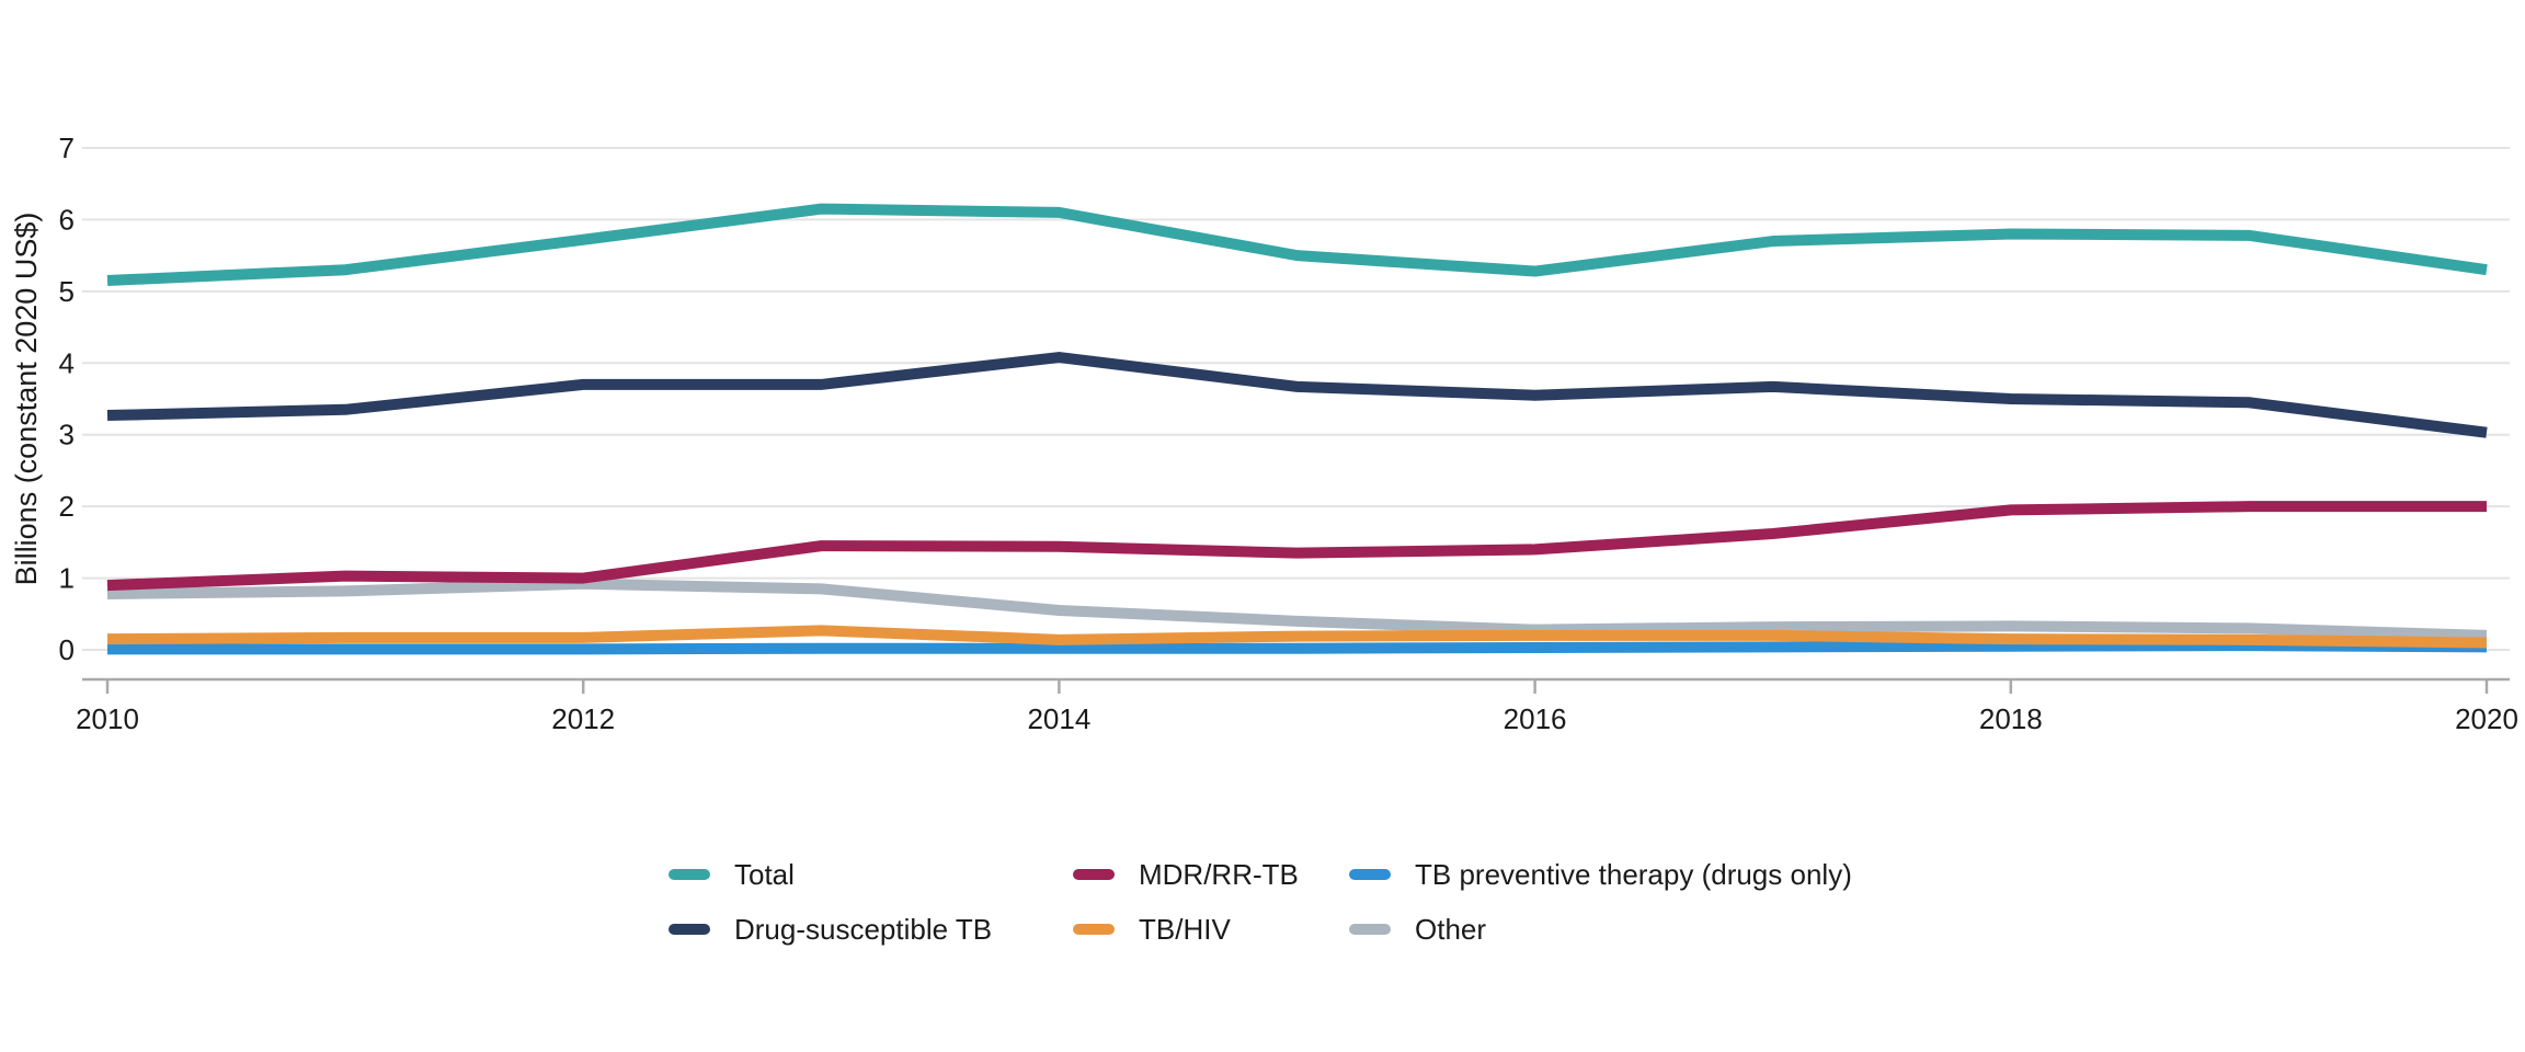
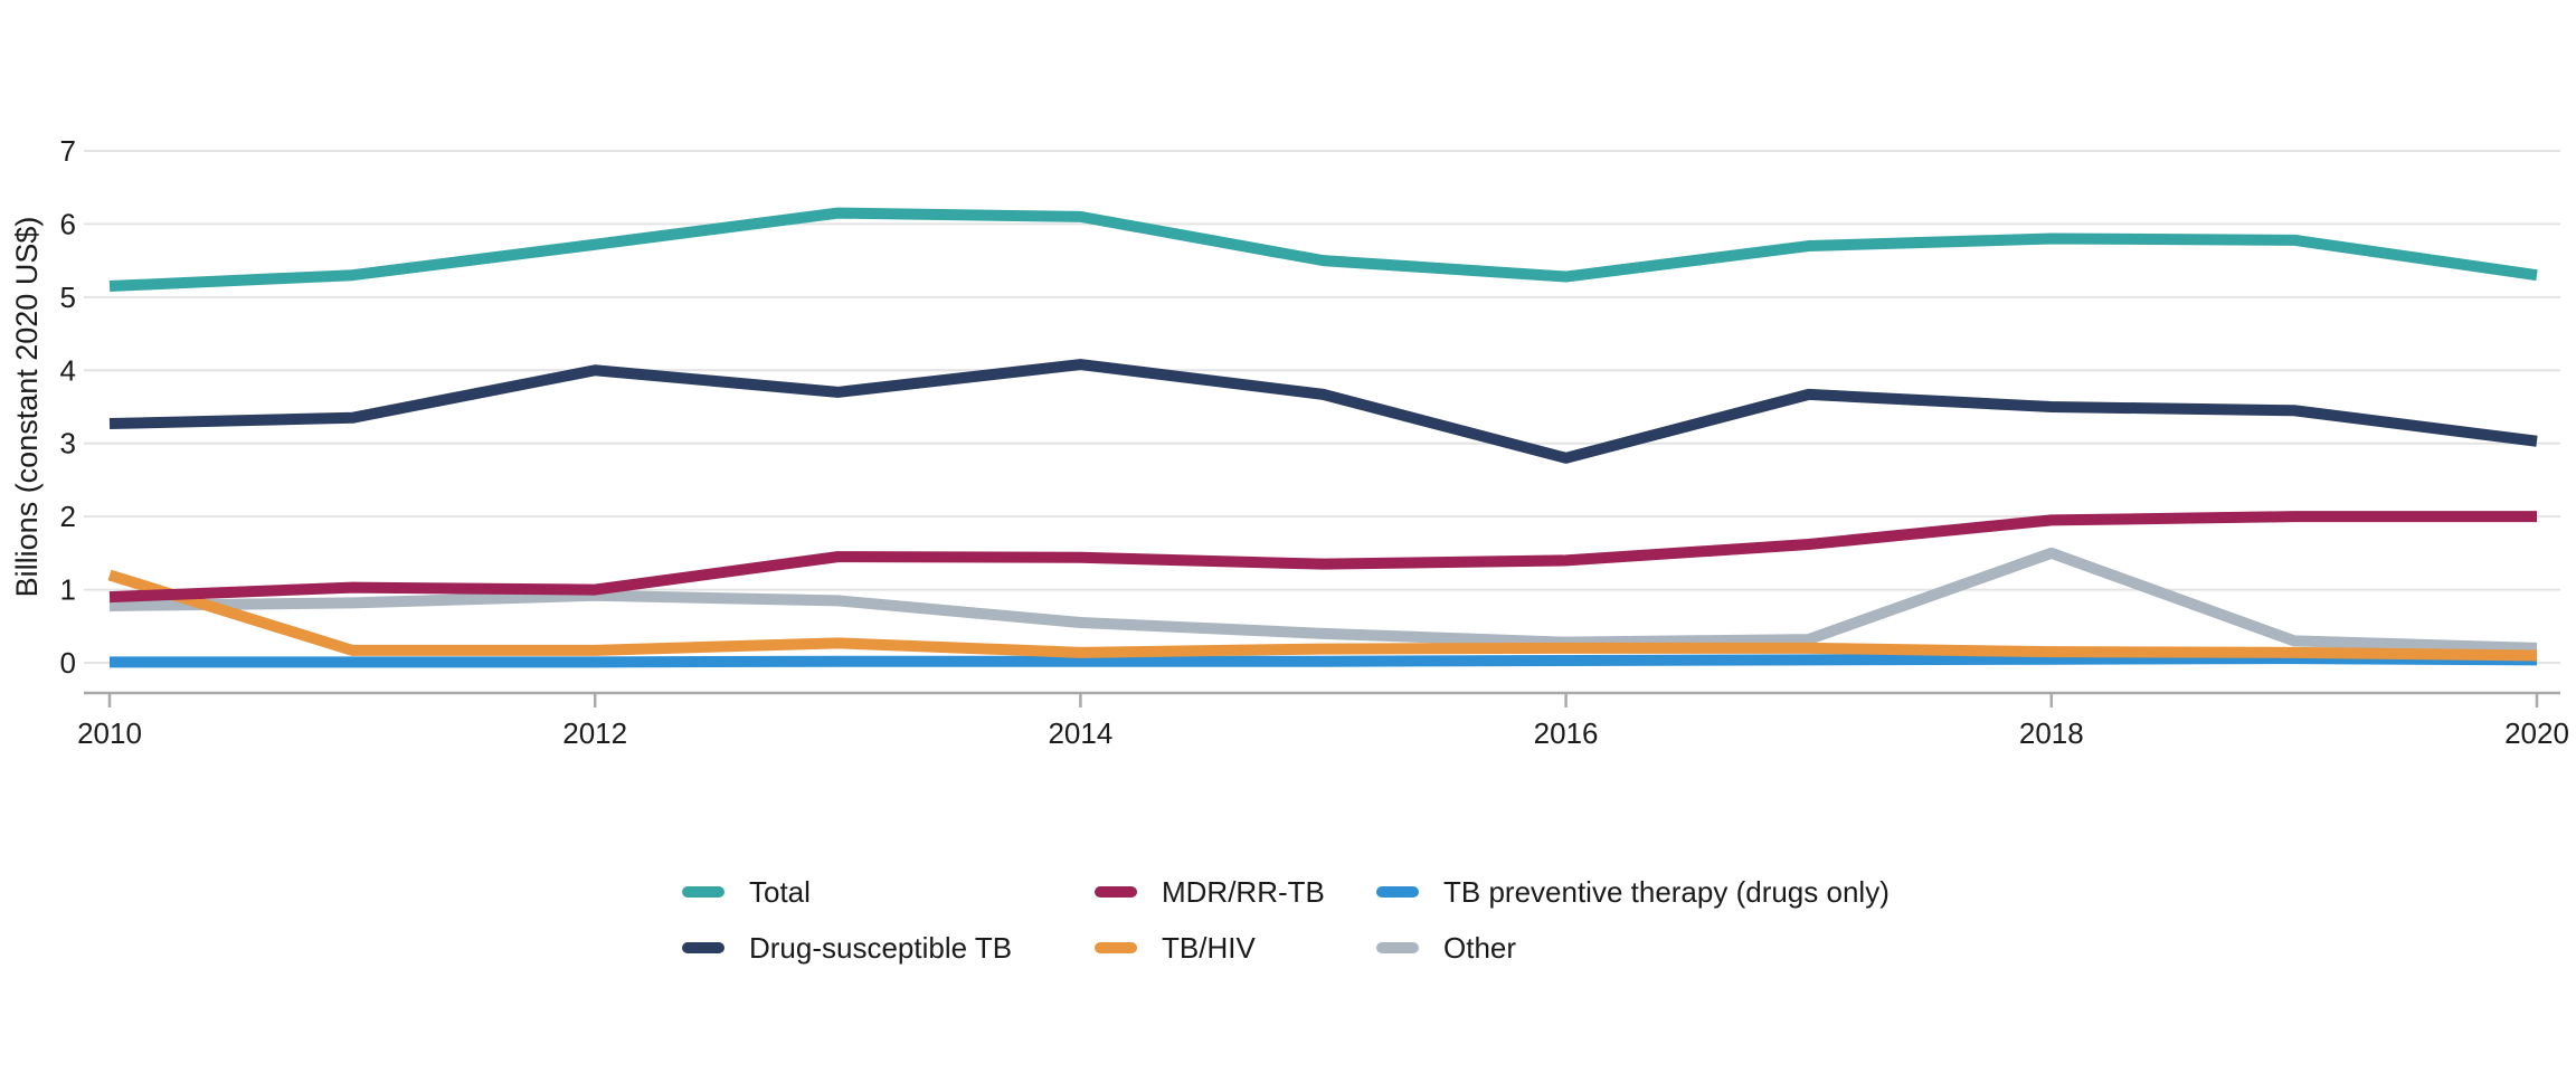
TB/HIV/2010: 0.1 -> 1.2
Drug-susceptible TB/2012: 3.7 -> 4.0
Drug-susceptible TB/2016: 3.5 -> 2.8
Other/2018: 0.3 -> 1.5
